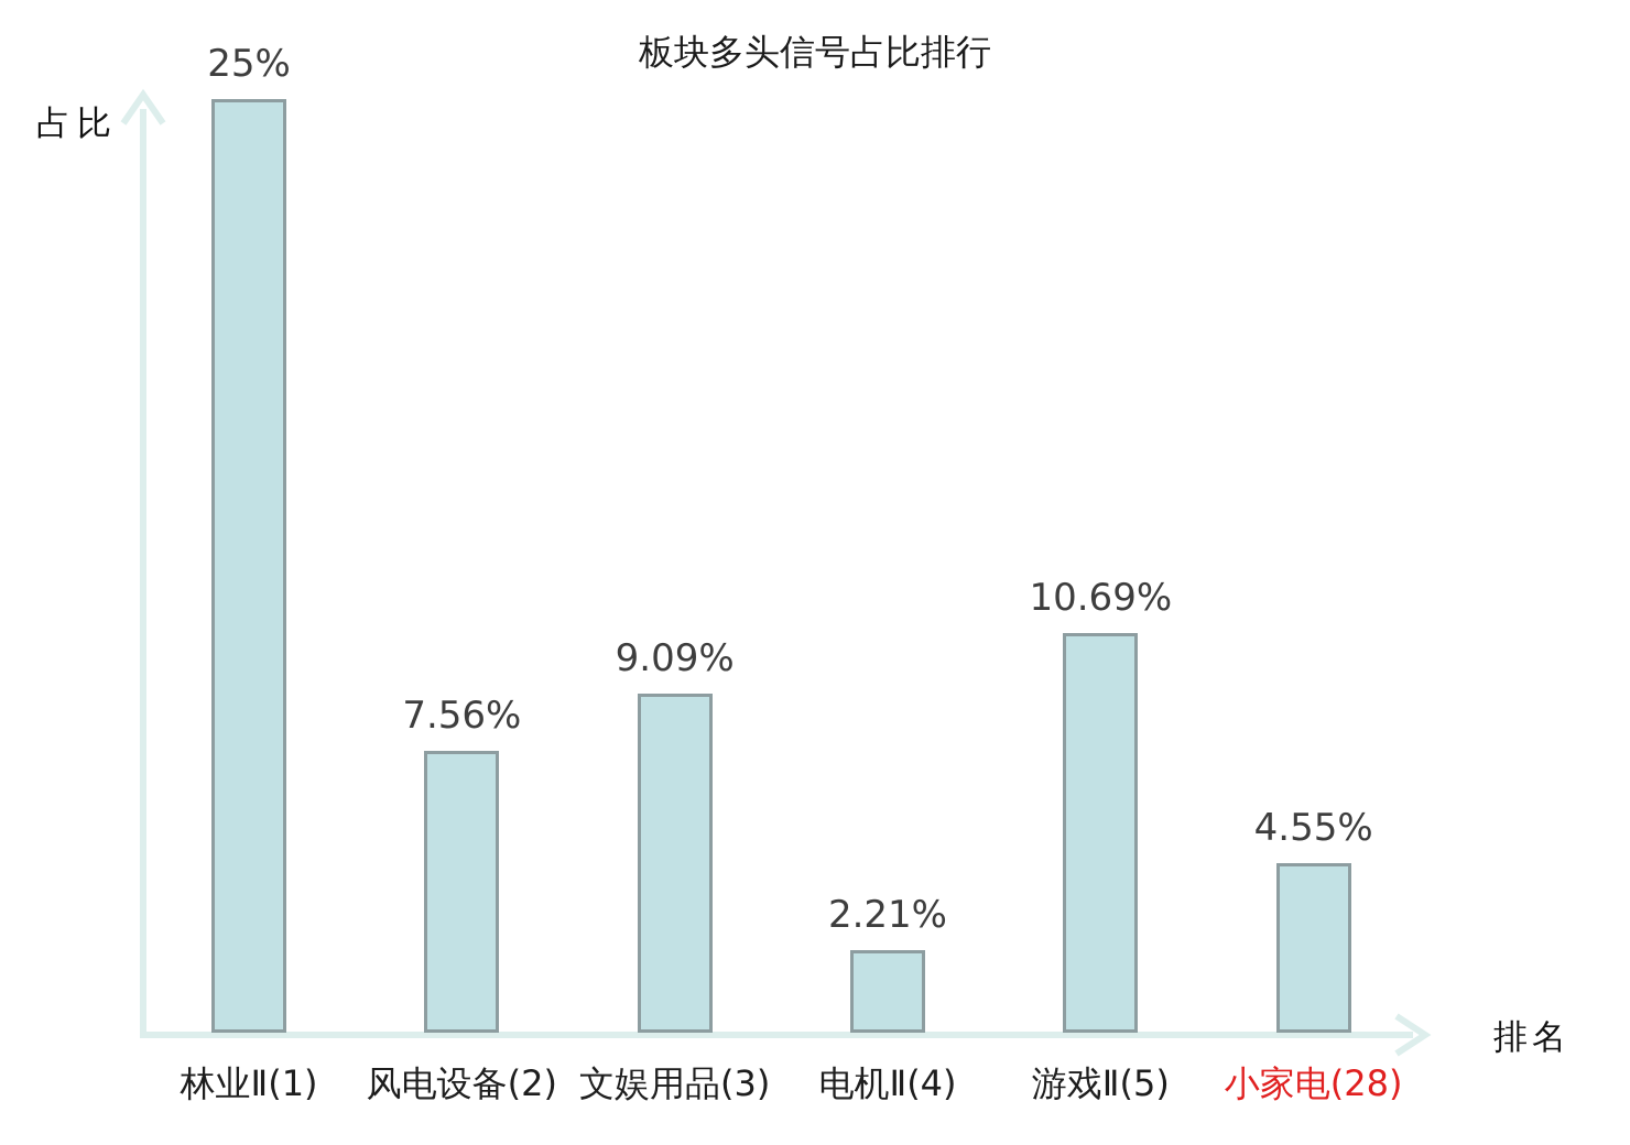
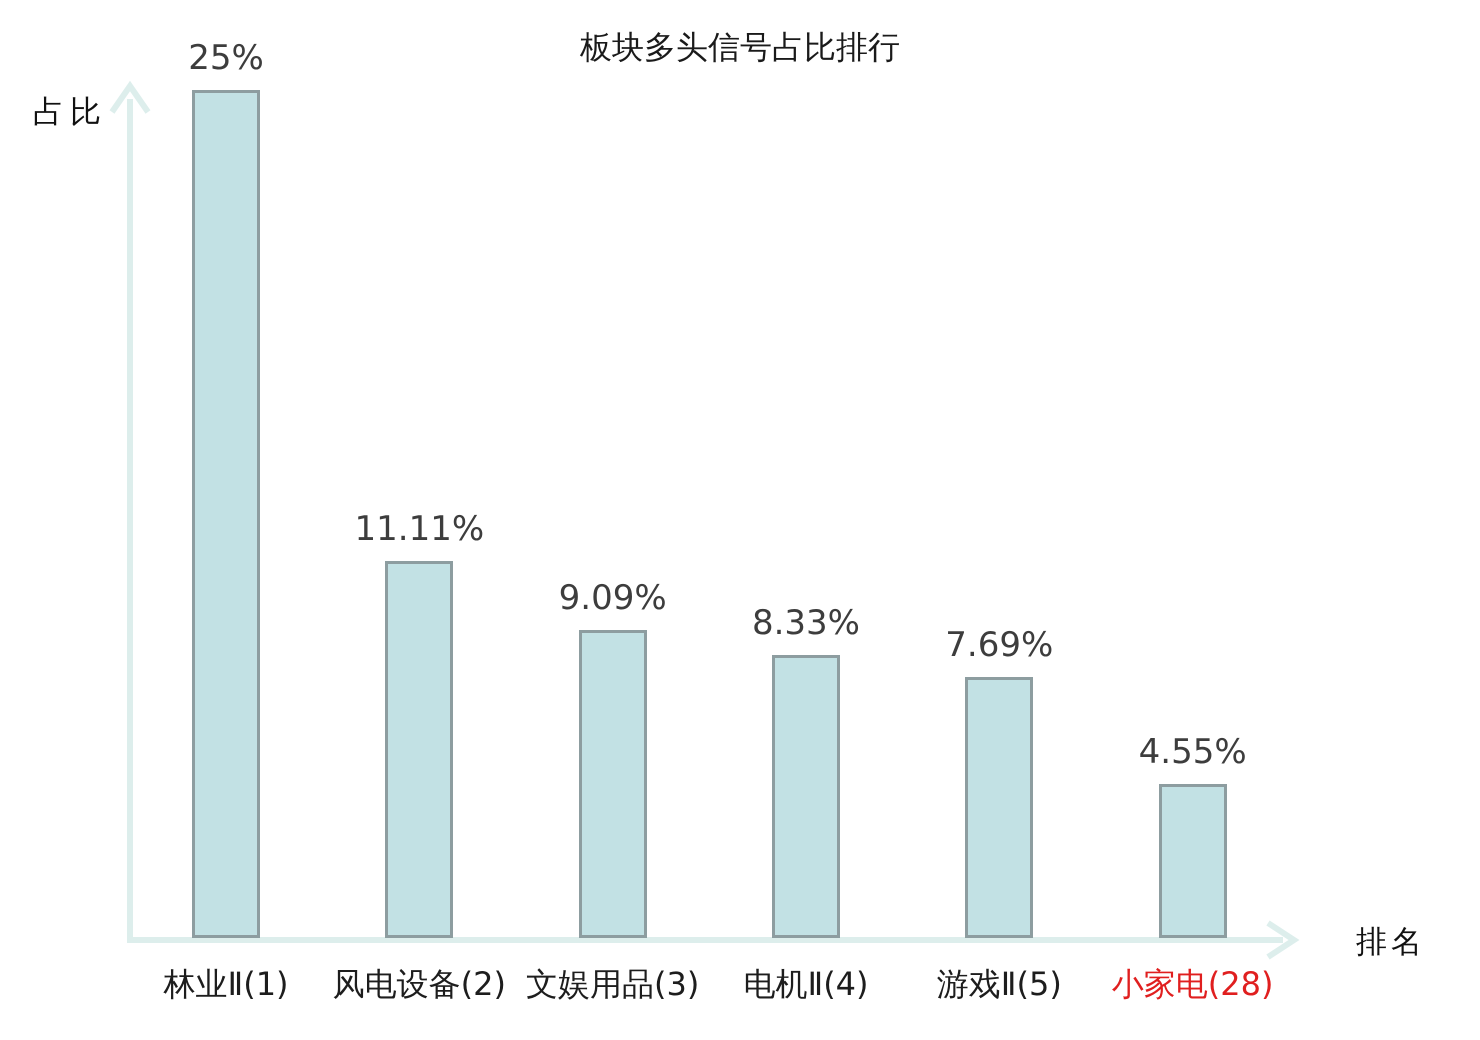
风电设备(2): 7.56% -> 11.11%
电机Ⅱ(4): 2.21% -> 8.33%
游戏Ⅱ(5): 10.69% -> 7.69%
